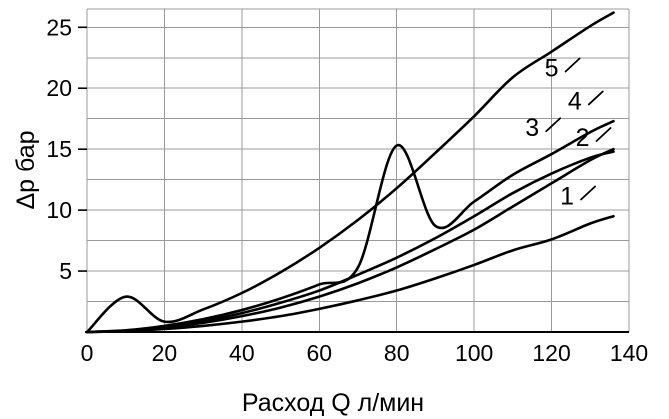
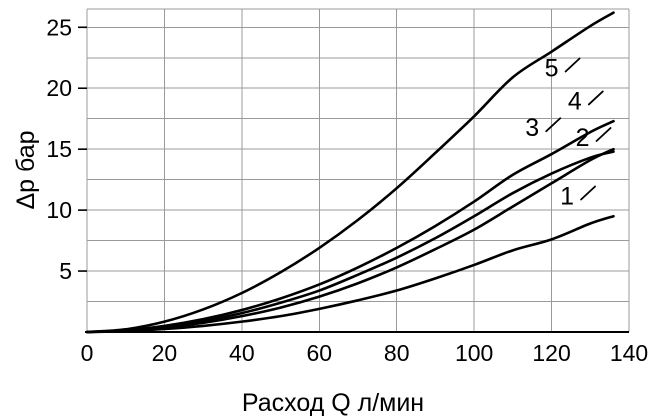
5/10: 2.9 -> 0.2
4/80: 15.3 -> 6.9
